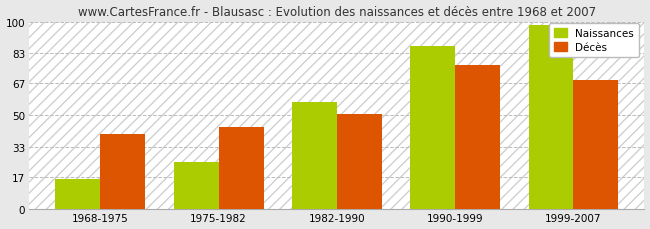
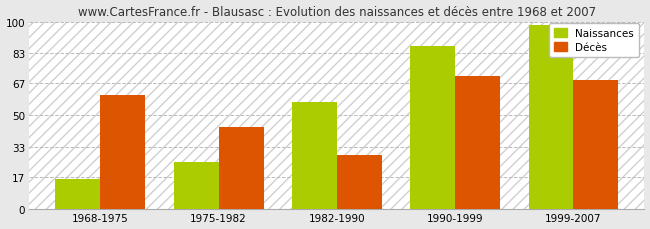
Décès/1968-1975: 40 -> 61
Décès/1982-1990: 51 -> 29
Décès/1990-1999: 77 -> 71
